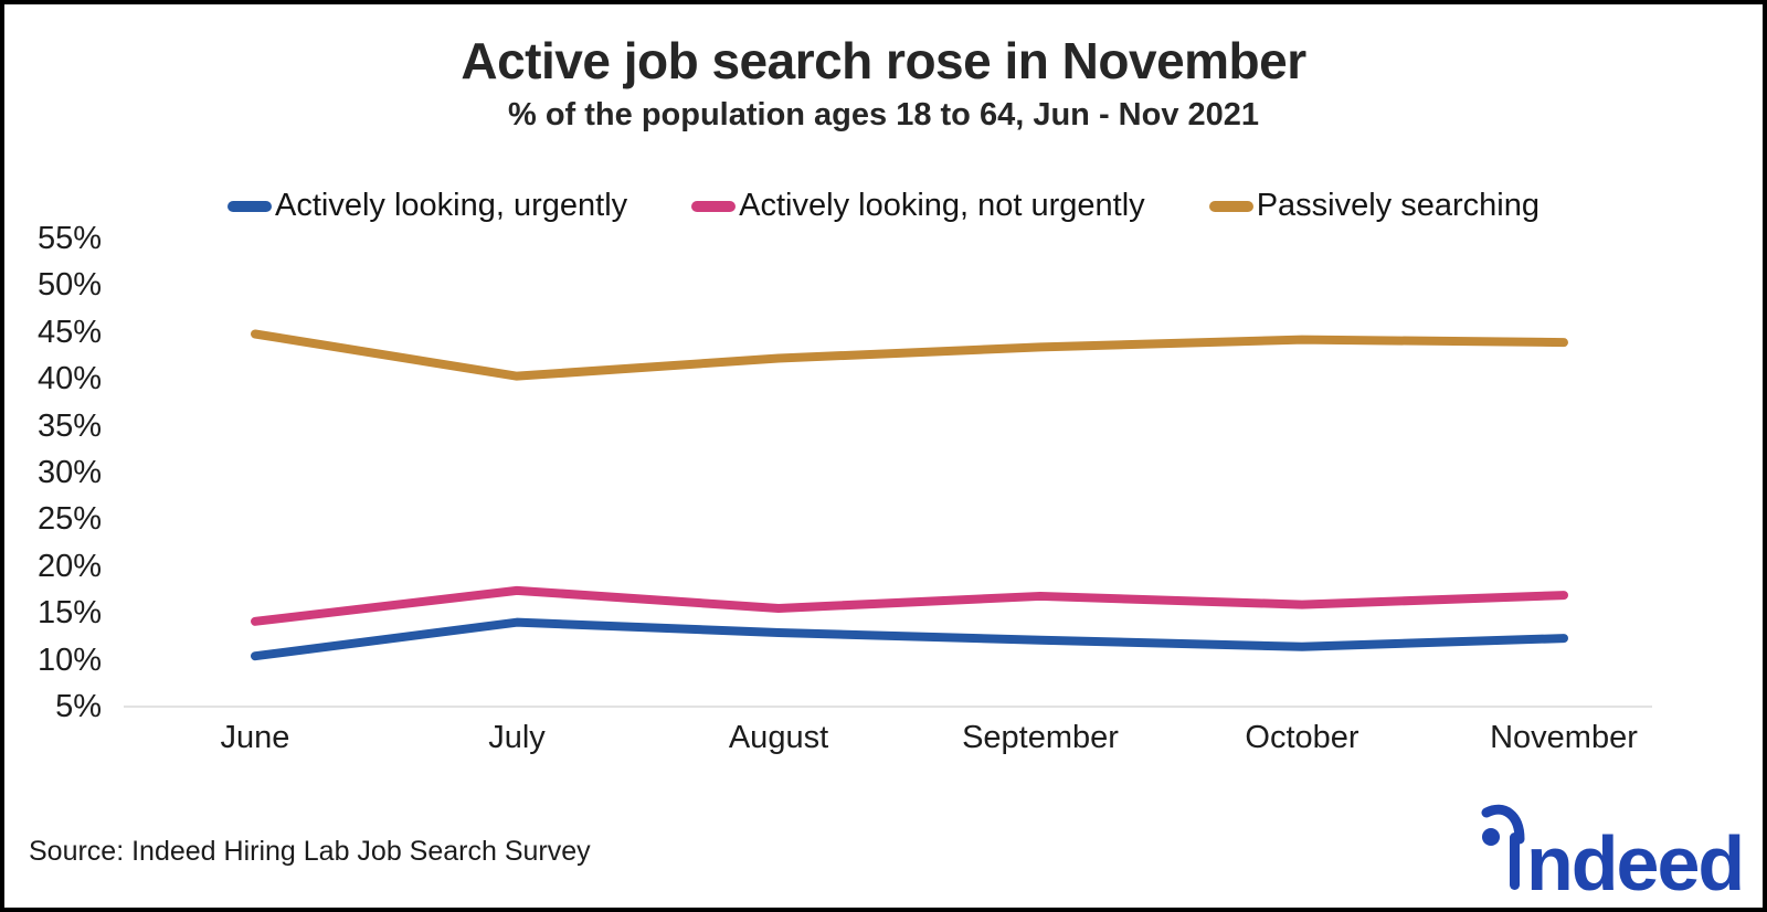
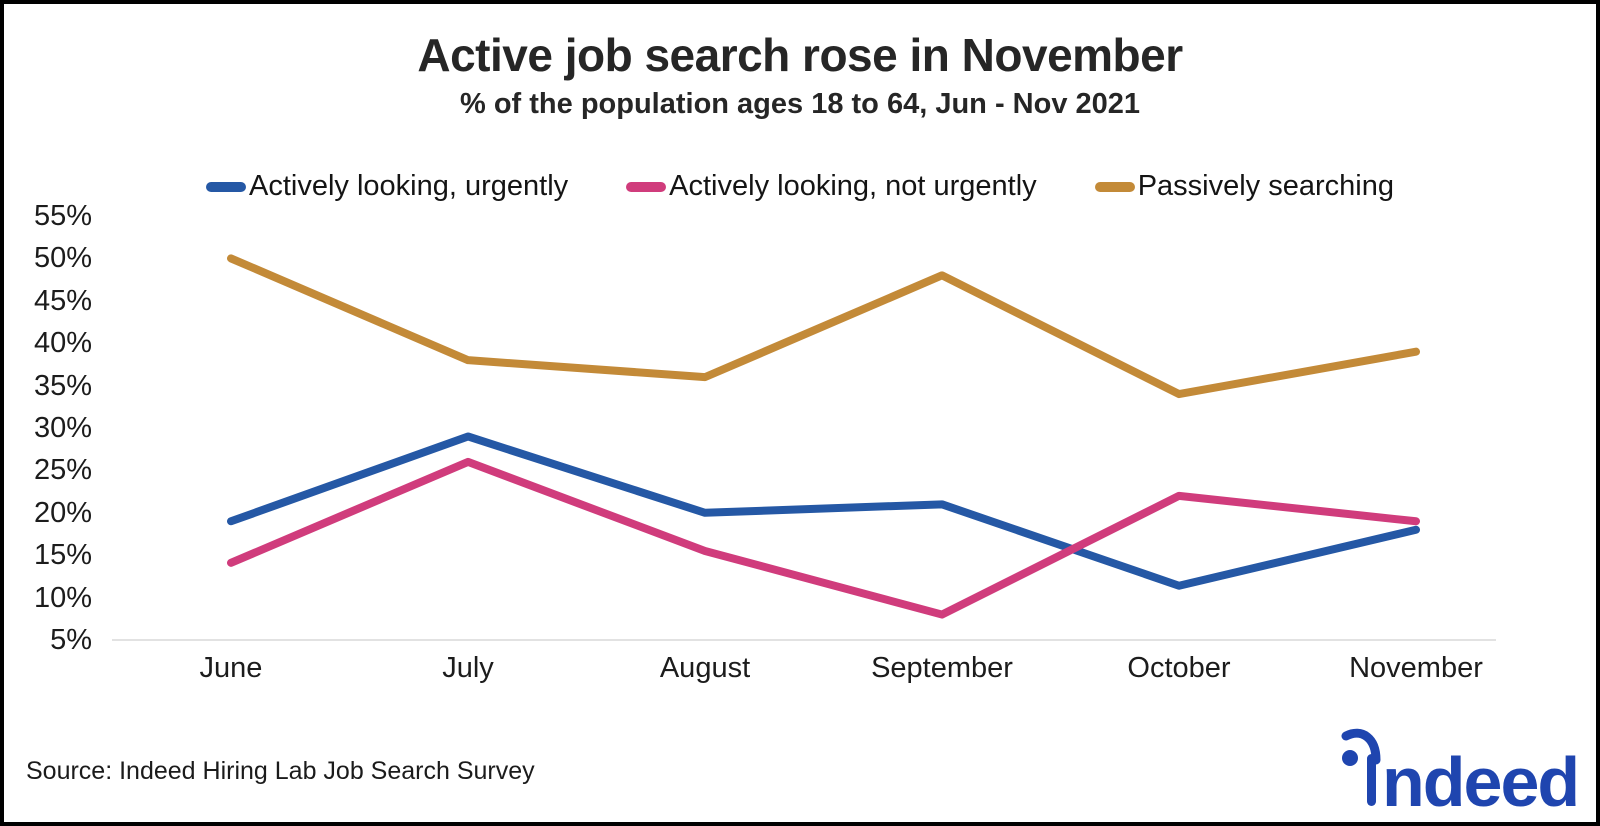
Actively looking, urgently/June: 10% -> 19%
Passively searching/June: 45% -> 50%
Actively looking, urgently/July: 14% -> 29%
Actively looking, not urgently/July: 17% -> 26%
Passively searching/July: 40% -> 38%
Actively looking, urgently/August: 13% -> 20%
Passively searching/August: 42% -> 36%
Actively looking, urgently/September: 12% -> 21%
Actively looking, not urgently/September: 17% -> 8%
Passively searching/September: 43% -> 48%
Actively looking, not urgently/October: 16% -> 22%
Passively searching/October: 44% -> 34%
Actively looking, urgently/November: 12% -> 18%
Actively looking, not urgently/November: 17% -> 19%
Passively searching/November: 44% -> 39%
